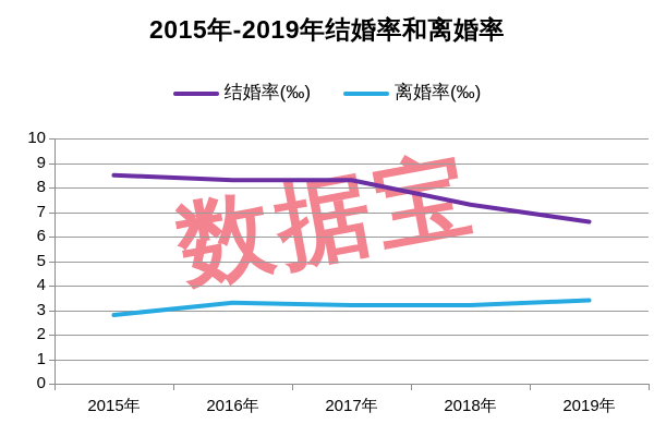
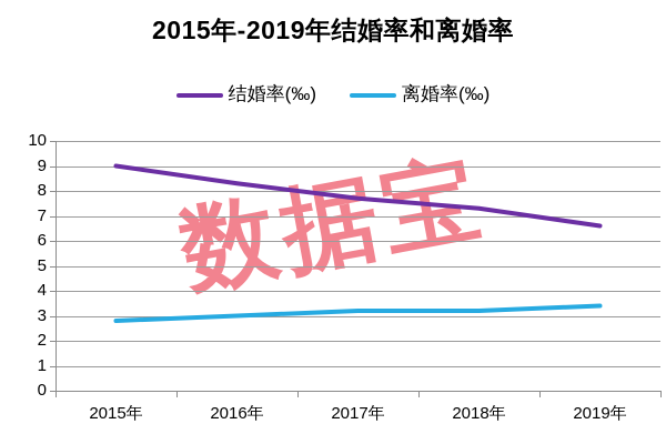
结婚率(‰)/2015年: 8.5 -> 9.0
离婚率(‰)/2016年: 3.3 -> 3.0
结婚率(‰)/2017年: 8.3 -> 7.7
